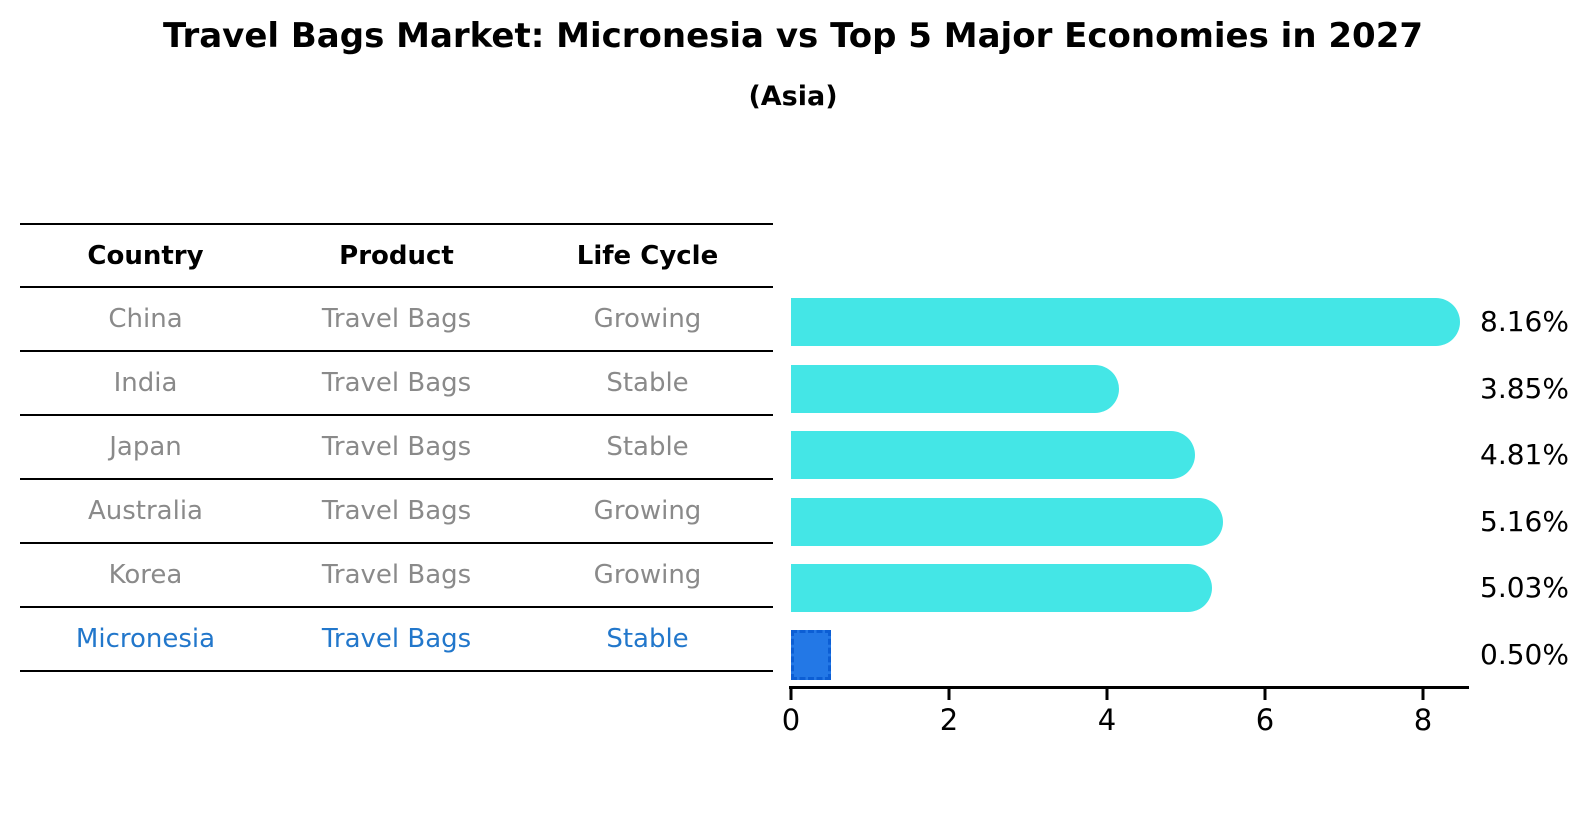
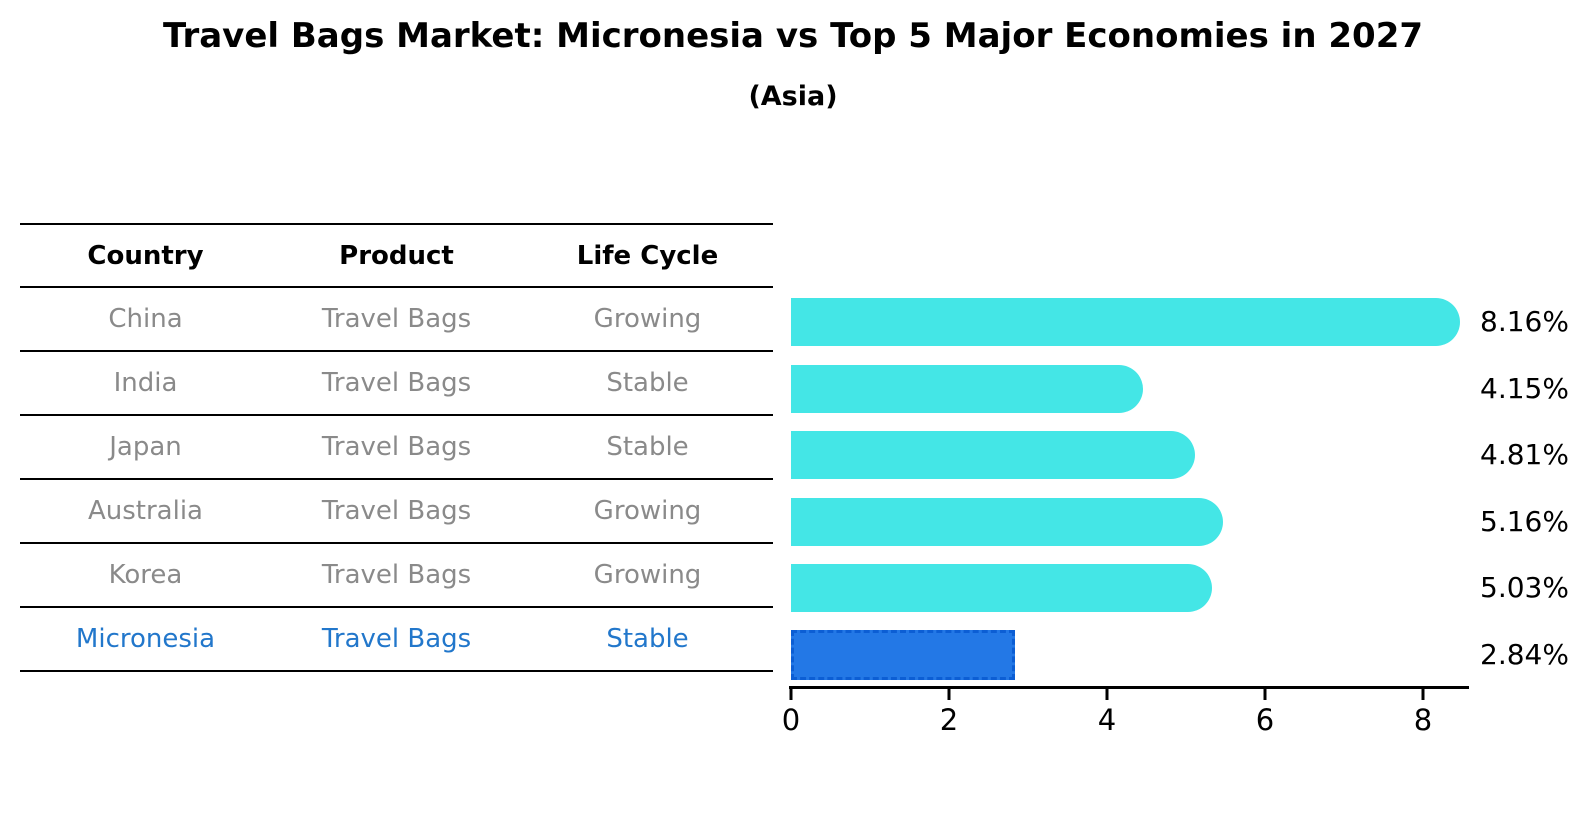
India: 3.85% -> 4.15%
Micronesia: 0.50% -> 2.84%
